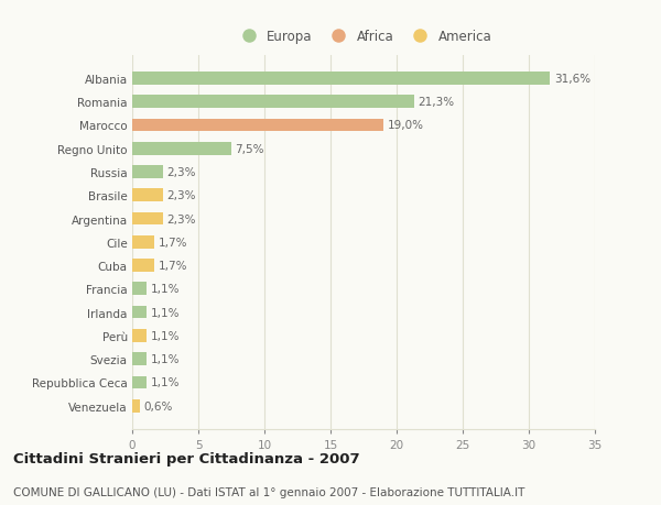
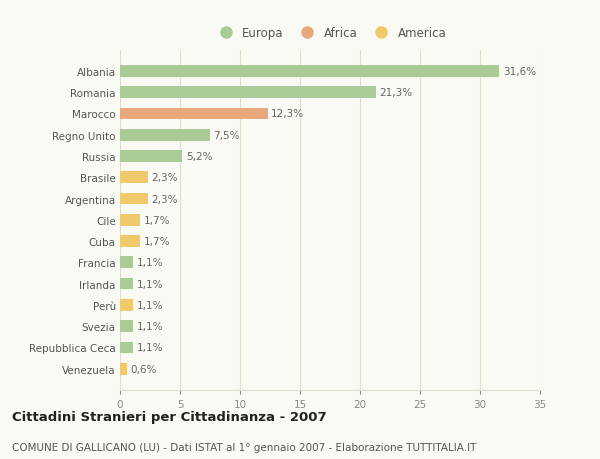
Marocco: 19,0% -> 12,3%
Russia: 2,3% -> 5,2%
